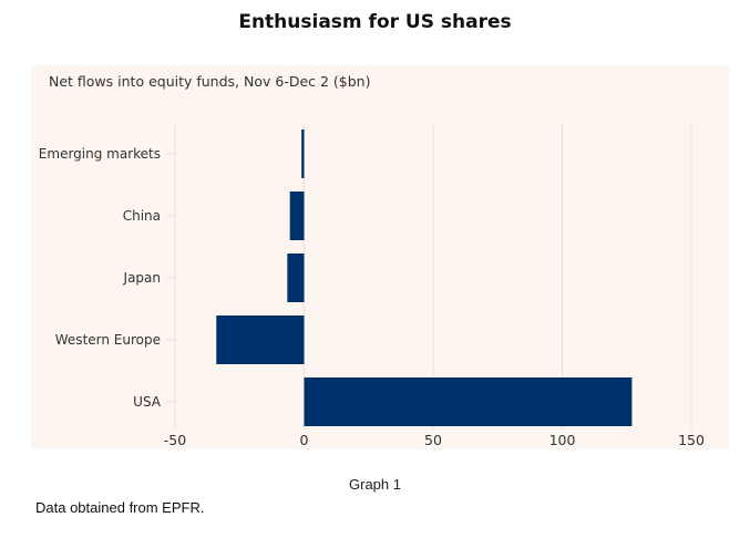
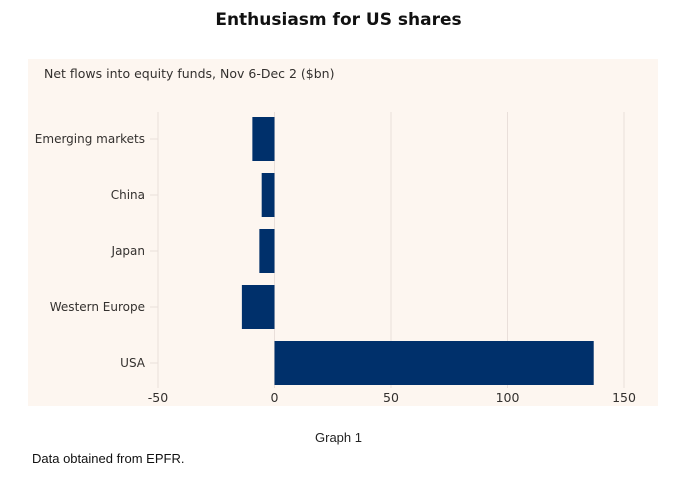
Emerging markets: -1 -> -10
Western Europe: -34 -> -14
USA: 127 -> 137
